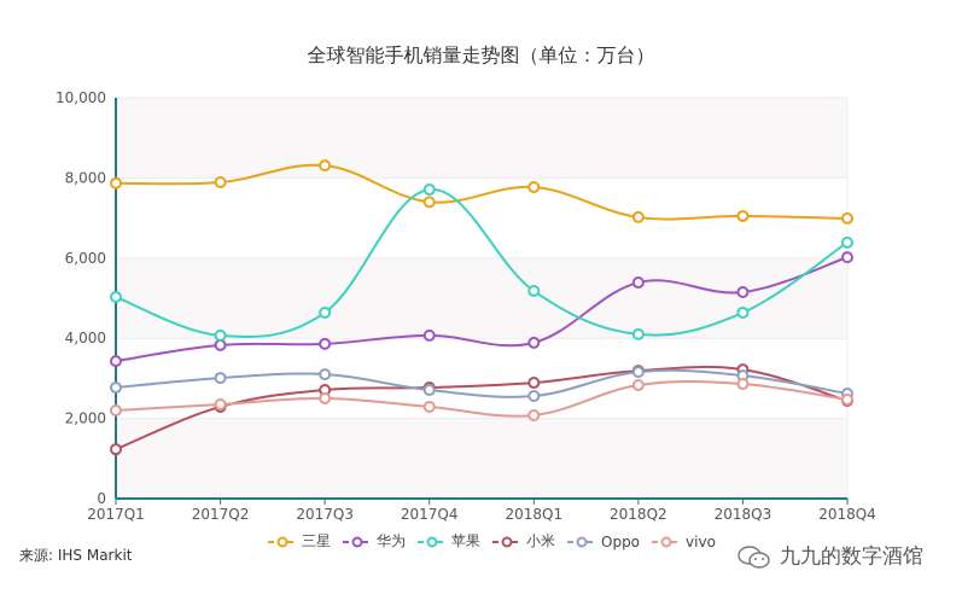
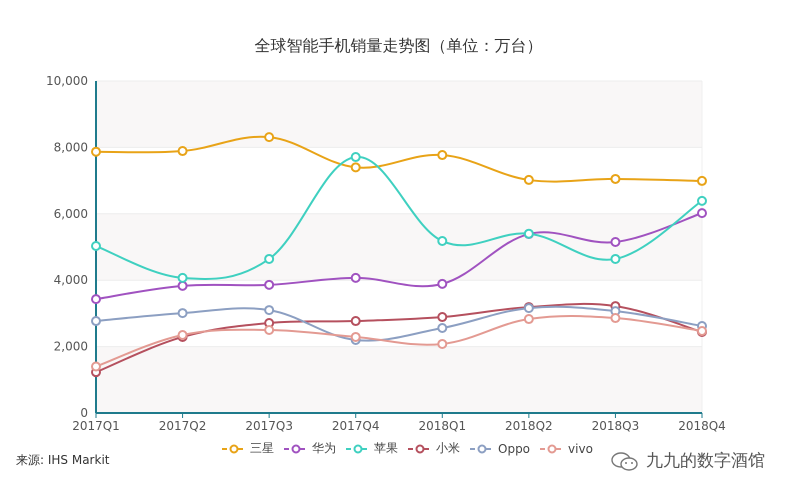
vivo/2017Q1: 2200 -> 1400
Oppo/2017Q4: 2700 -> 2200
苹果/2018Q2: 4100 -> 5400
